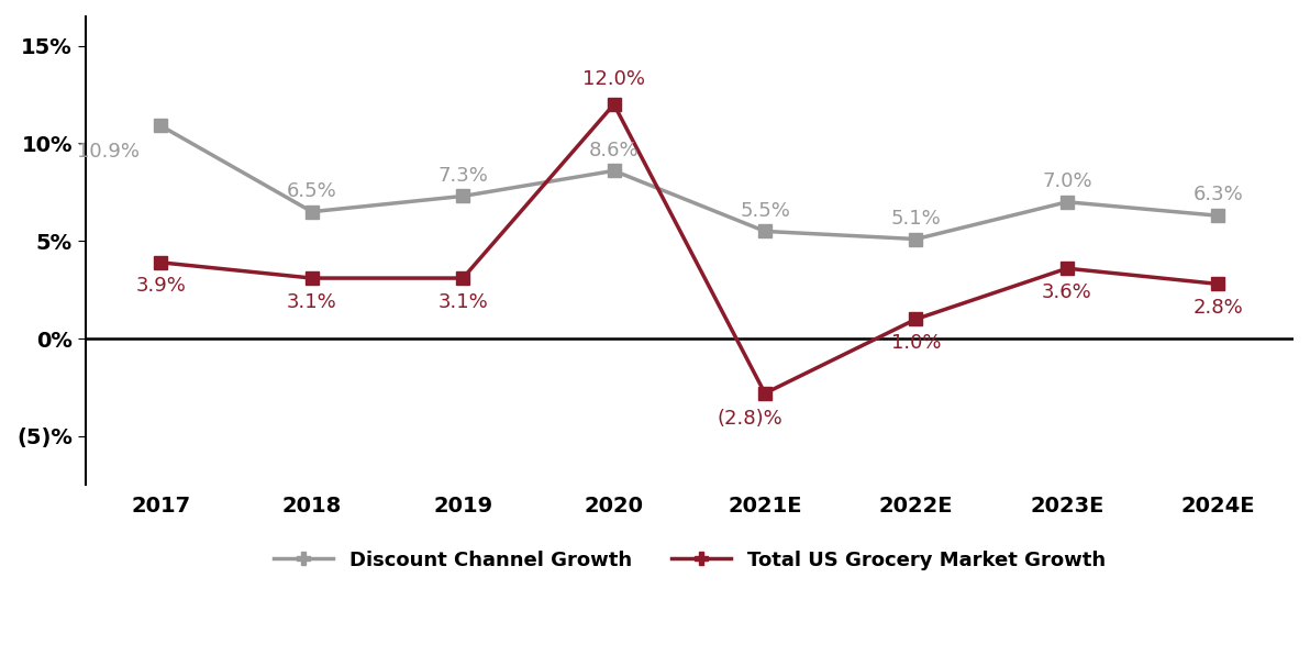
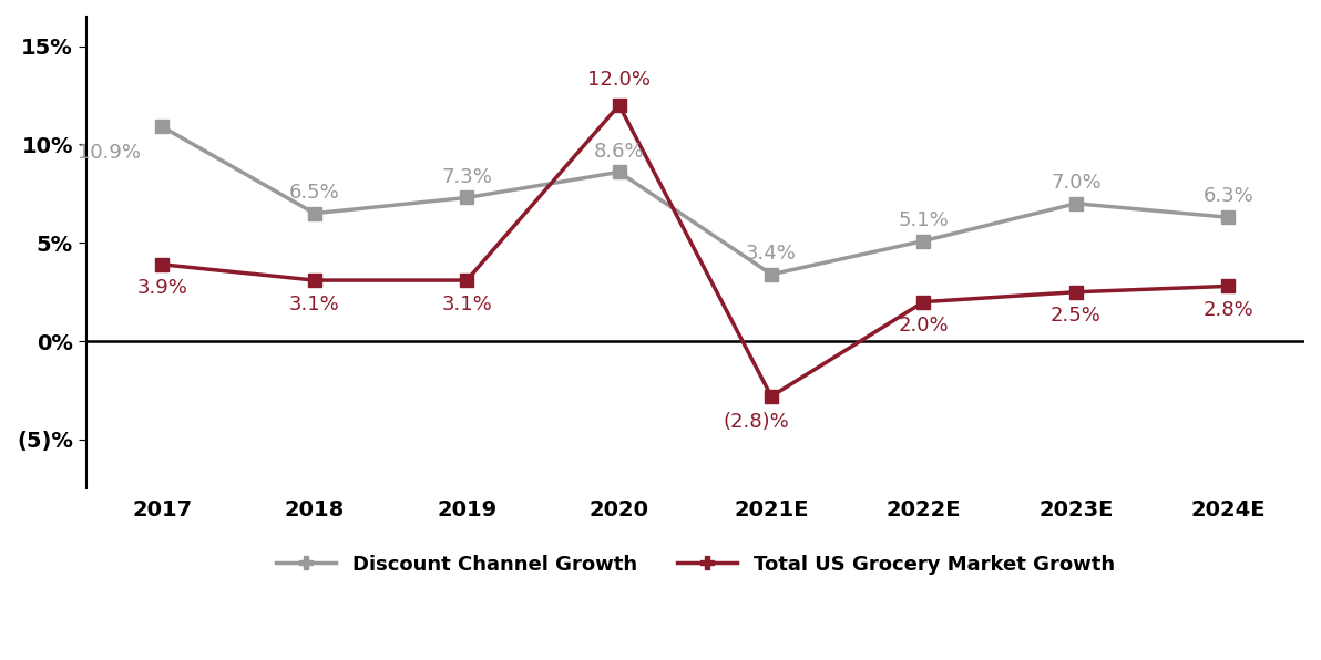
Discount Channel Growth/2021E: 5.5% -> 3.4%
Total US Grocery Market Growth/2022E: 1.0% -> 2.0%
Total US Grocery Market Growth/2023E: 3.6% -> 2.5%
